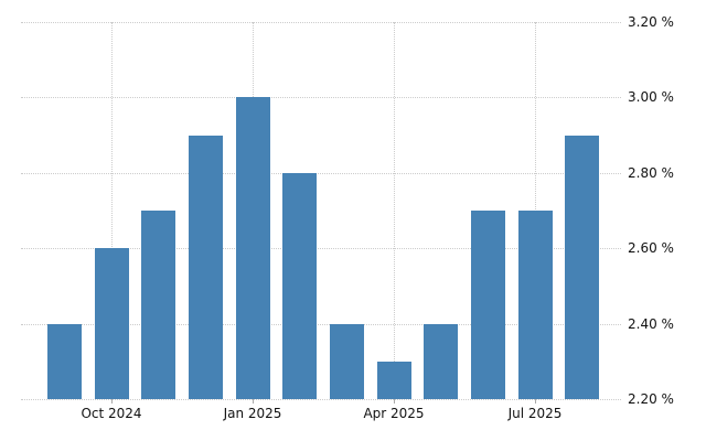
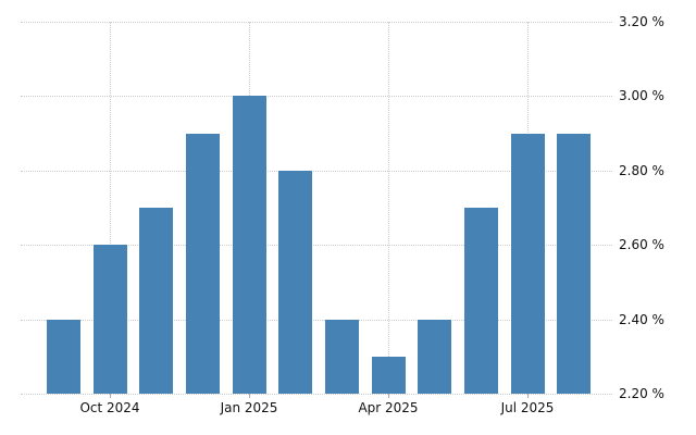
Jul 2025: 2.7% -> 2.9%
